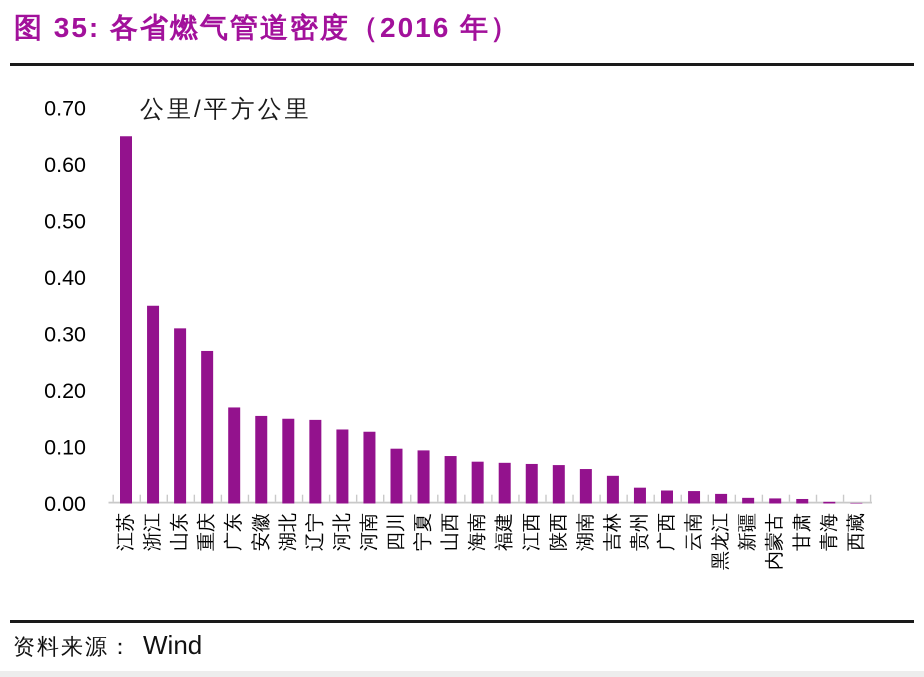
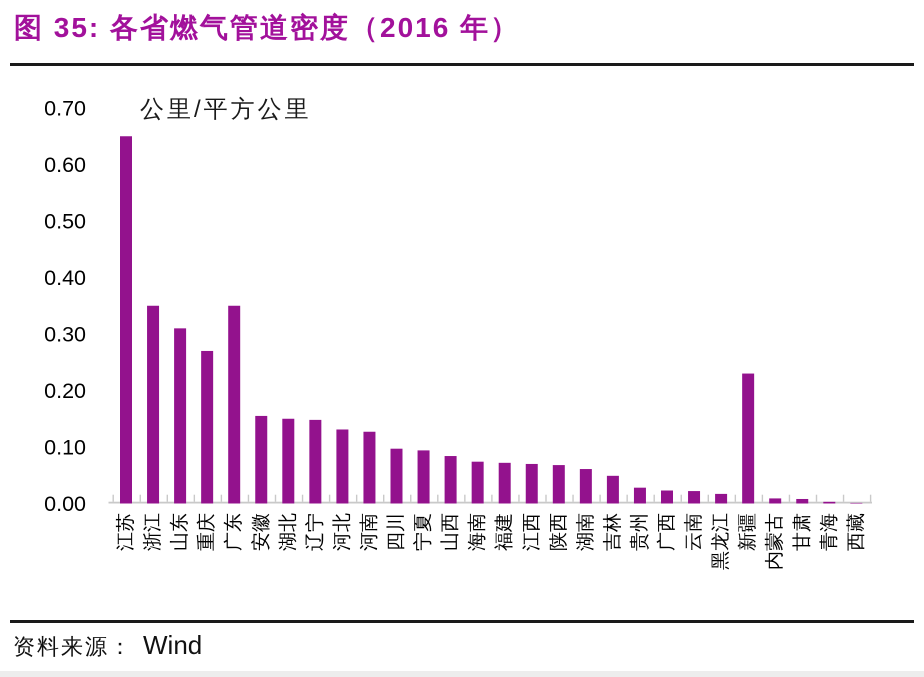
广东: 0.17 -> 0.35
新疆: 0.01 -> 0.23
